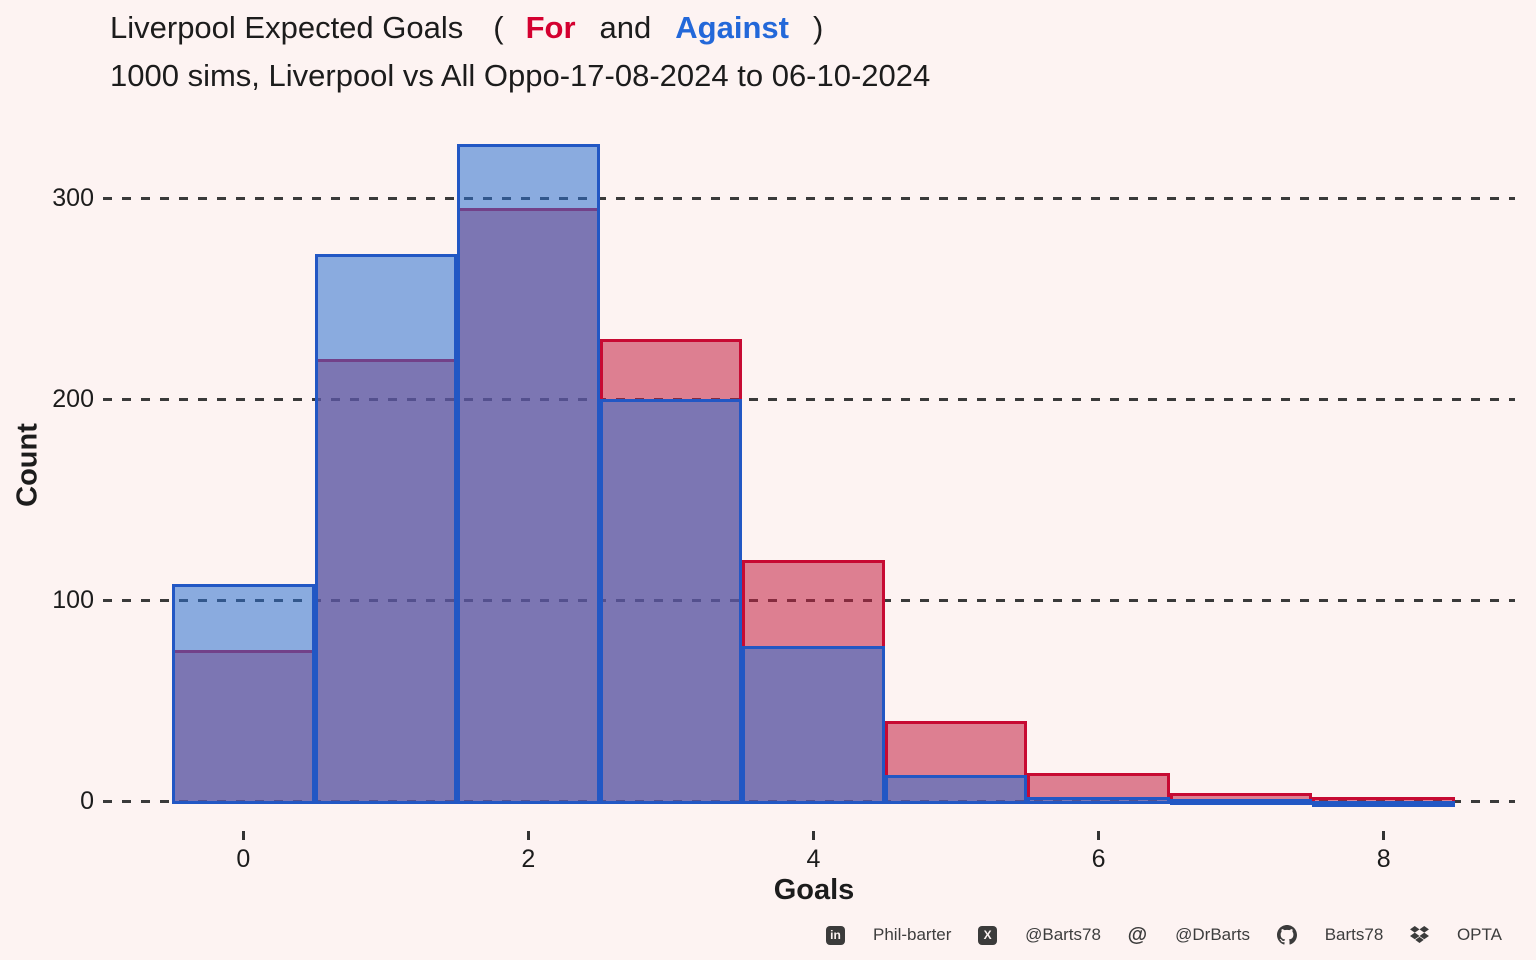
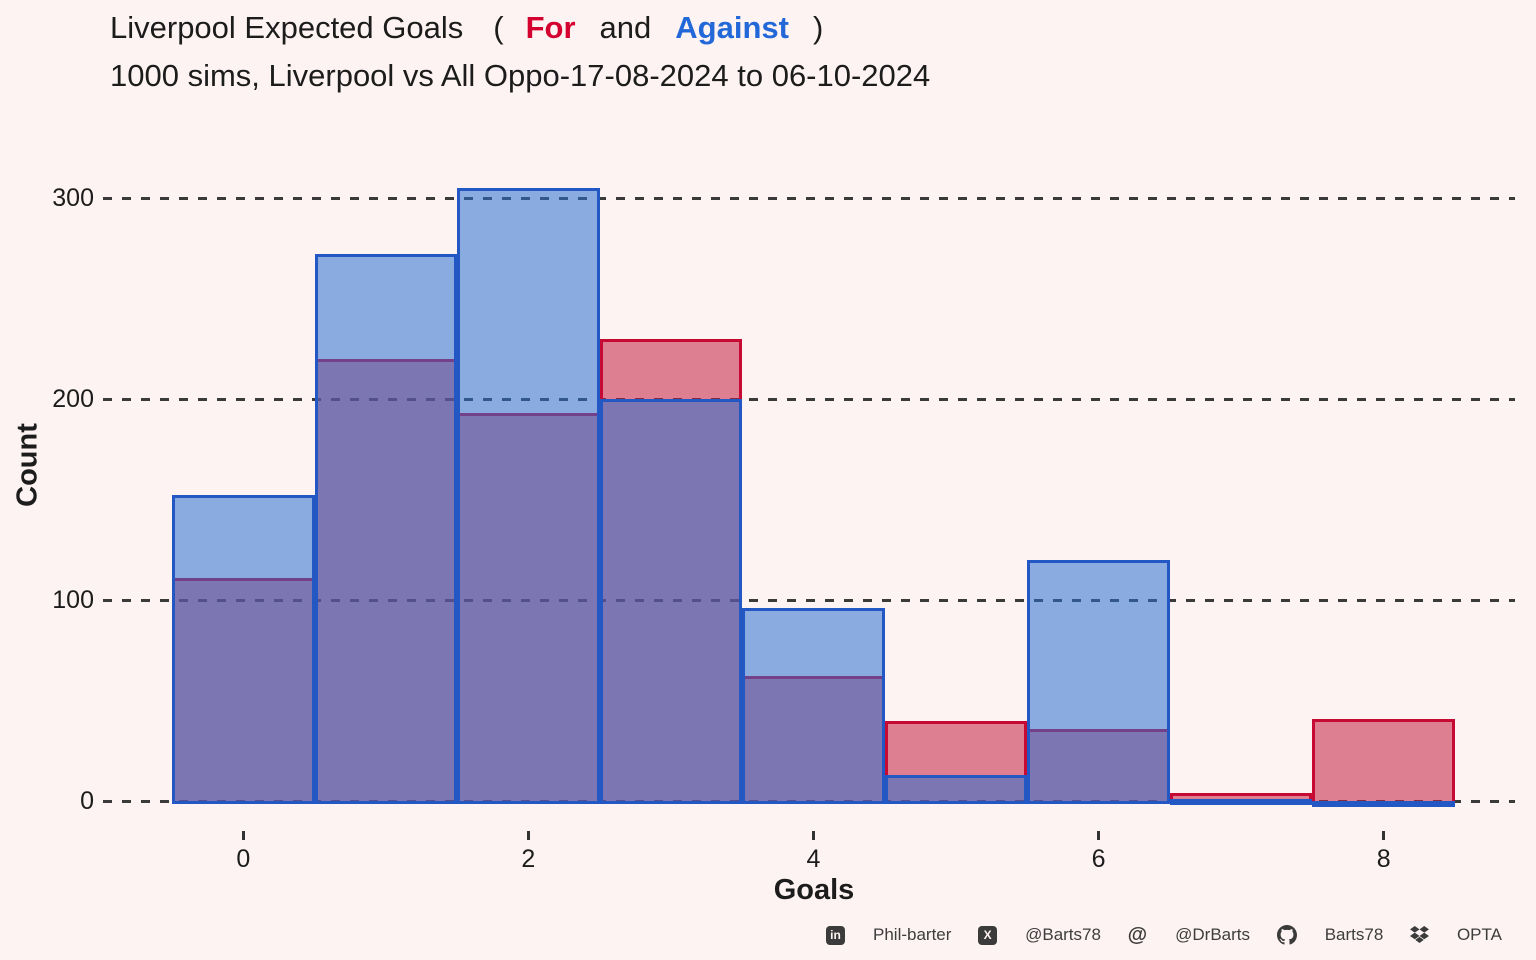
For/0: 75 -> 111
Against/0: 108 -> 152
For/2: 295 -> 193
Against/2: 327 -> 305
For/4: 120 -> 62
Against/4: 77 -> 96
For/6: 14 -> 36
Against/6: 2 -> 120
For/8: 2 -> 41
